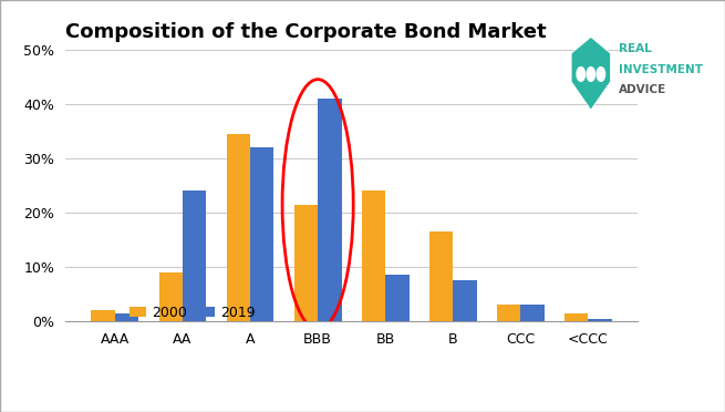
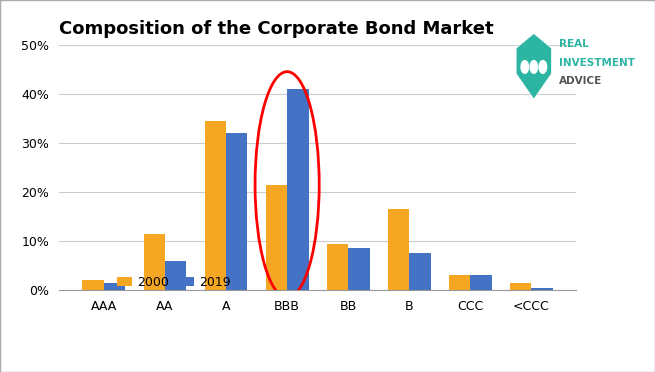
2000/AA: 9.0% -> 11.5%
2019/AA: 24.0% -> 6.0%
2000/BB: 24.0% -> 9.5%
